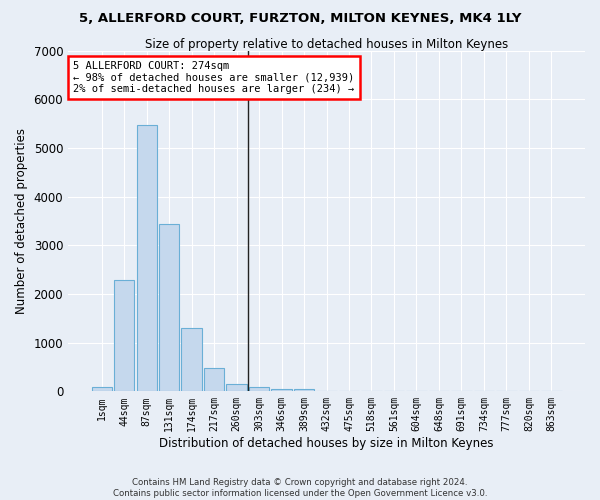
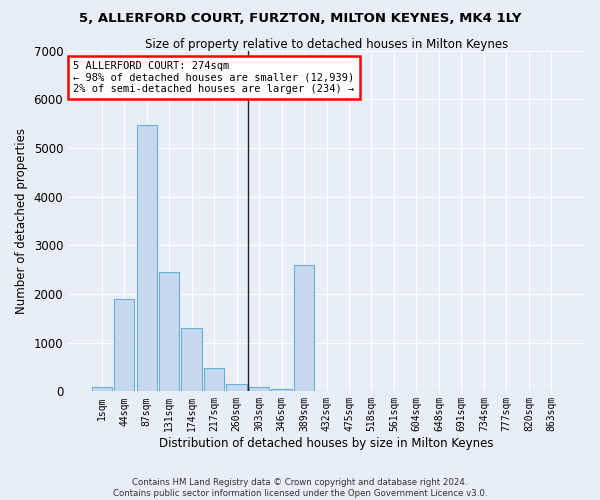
44sqm: 2280 -> 1900
131sqm: 3440 -> 2450
389sqm: 40 -> 2600
